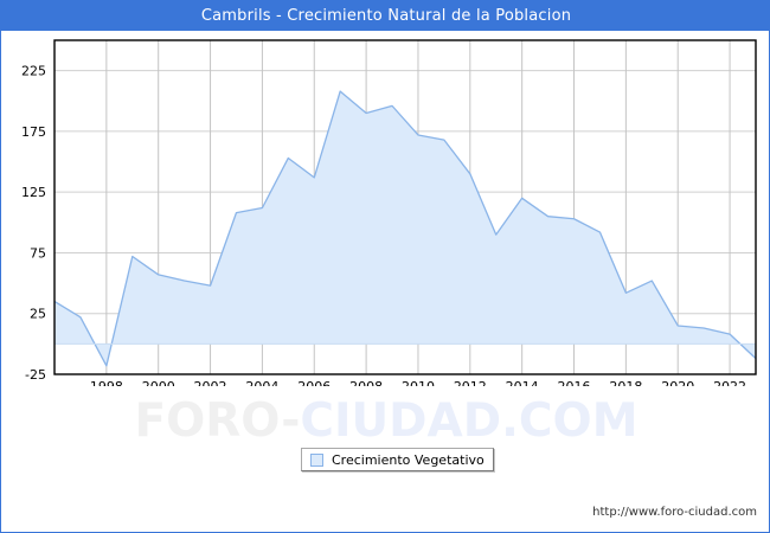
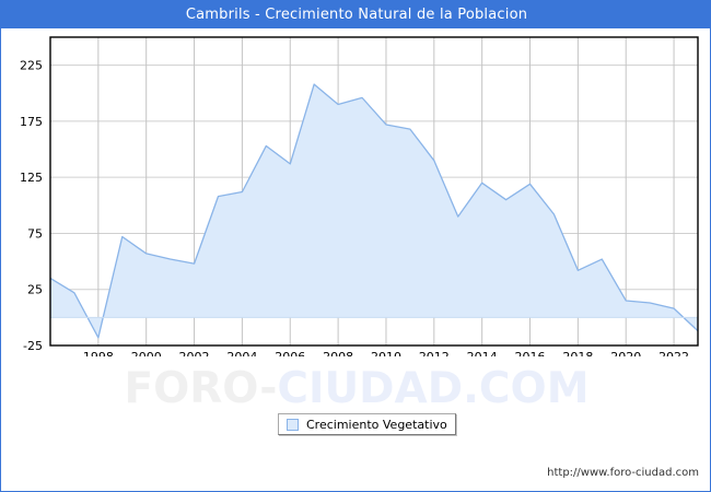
2016: 103 -> 119
